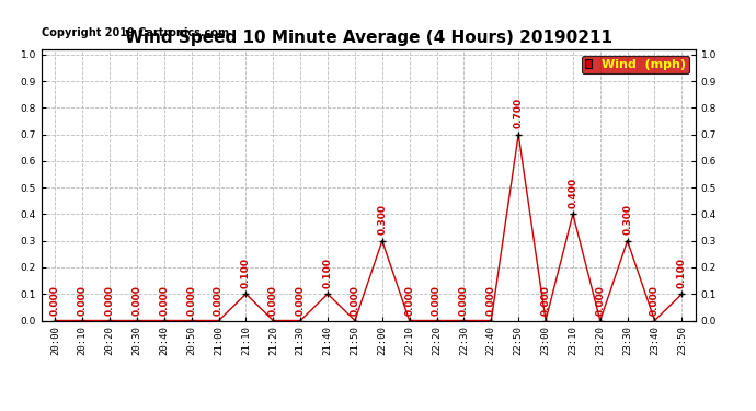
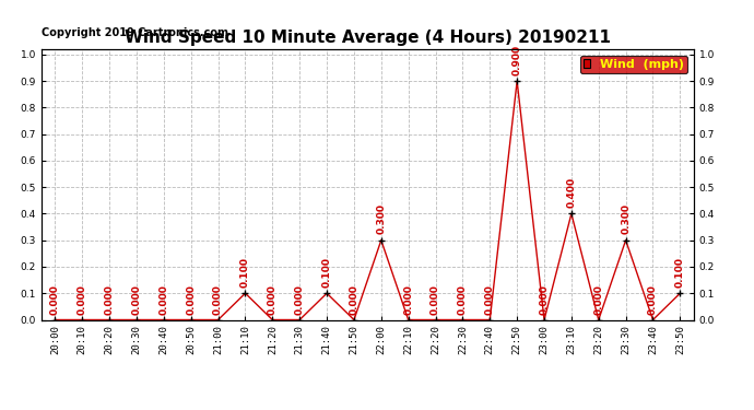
22:50: 0.700 -> 0.900
